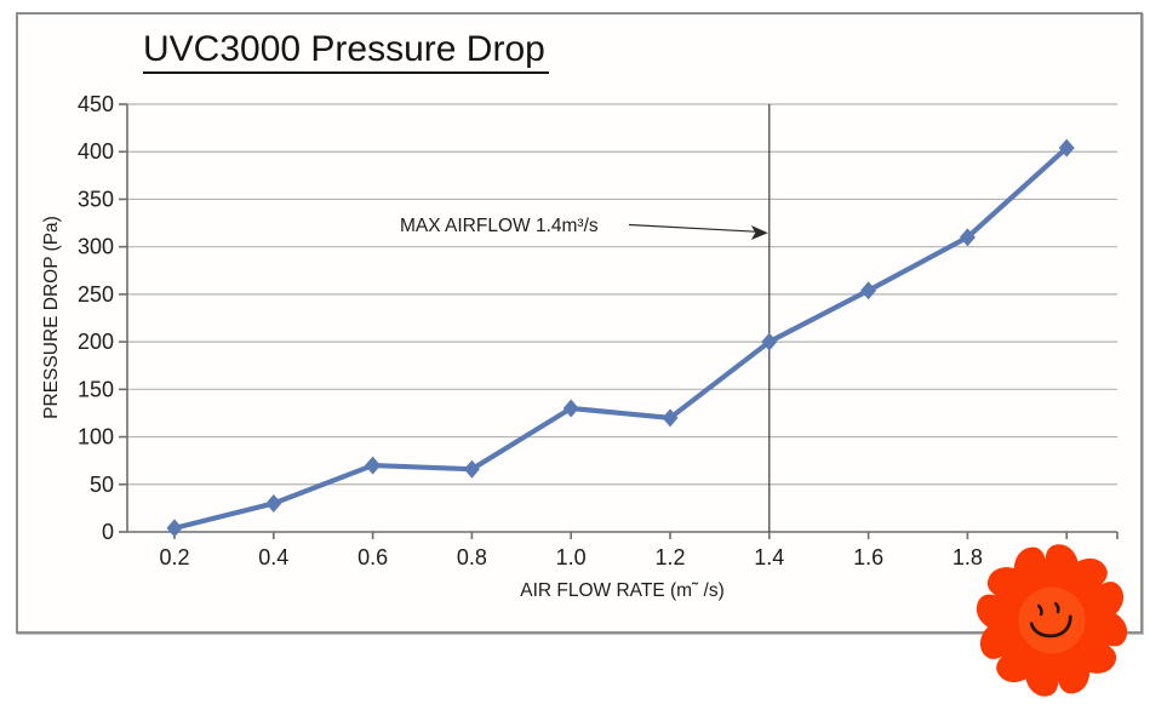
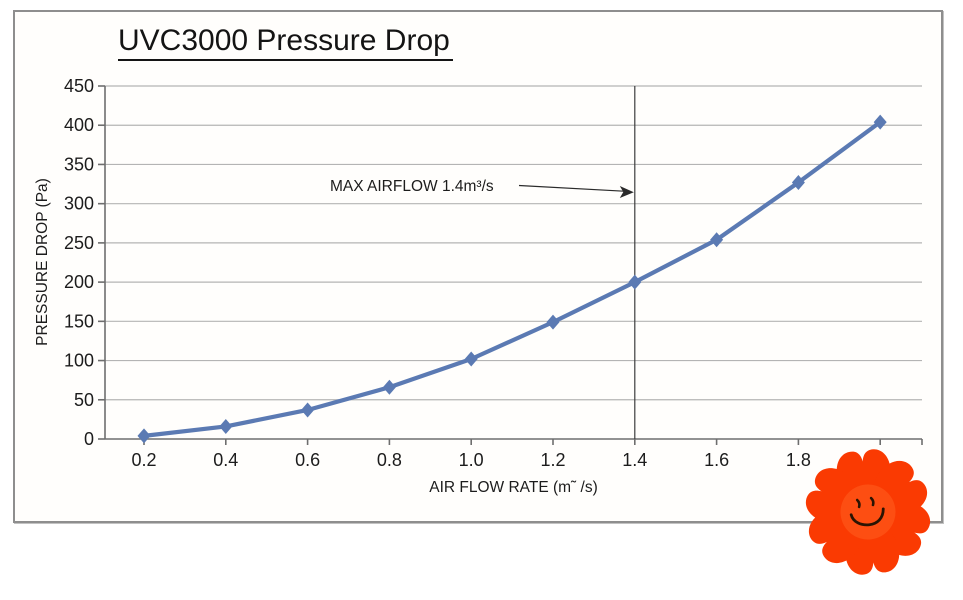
0.4: 30 -> 20
0.6: 70 -> 40
1.0: 130 -> 100
1.2: 120 -> 150
1.8: 310 -> 330
